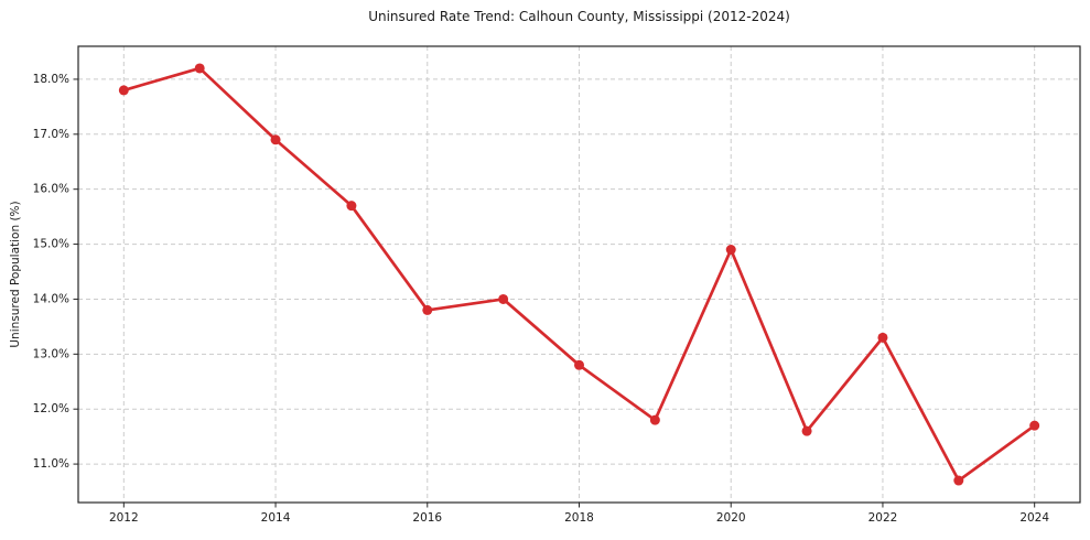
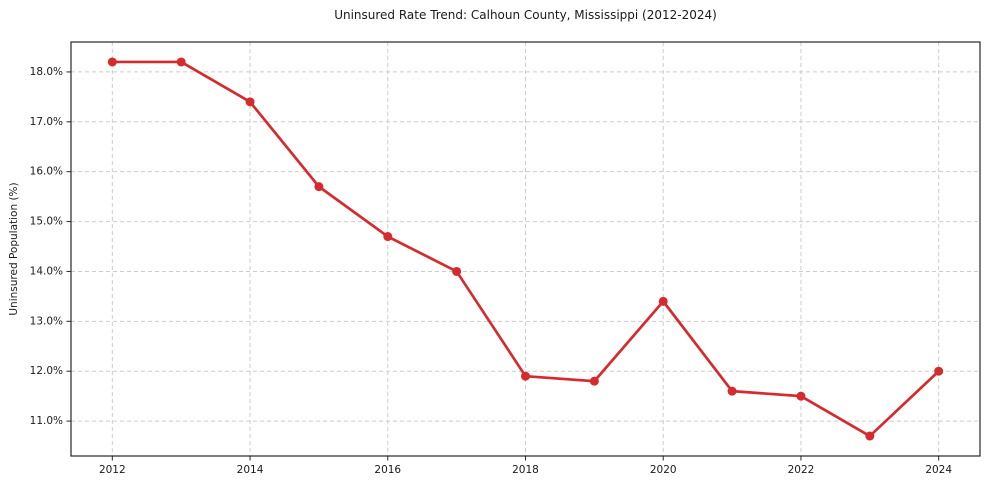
2012: 17.8% -> 18.2%
2014: 16.9% -> 17.4%
2016: 13.8% -> 14.7%
2018: 12.8% -> 11.9%
2020: 14.9% -> 13.4%
2022: 13.3% -> 11.5%
2024: 11.7% -> 12.0%
